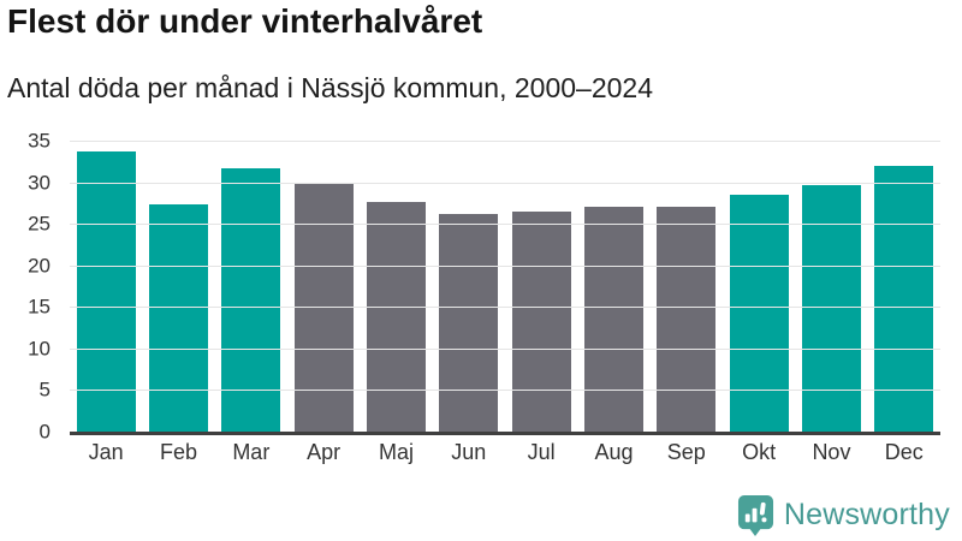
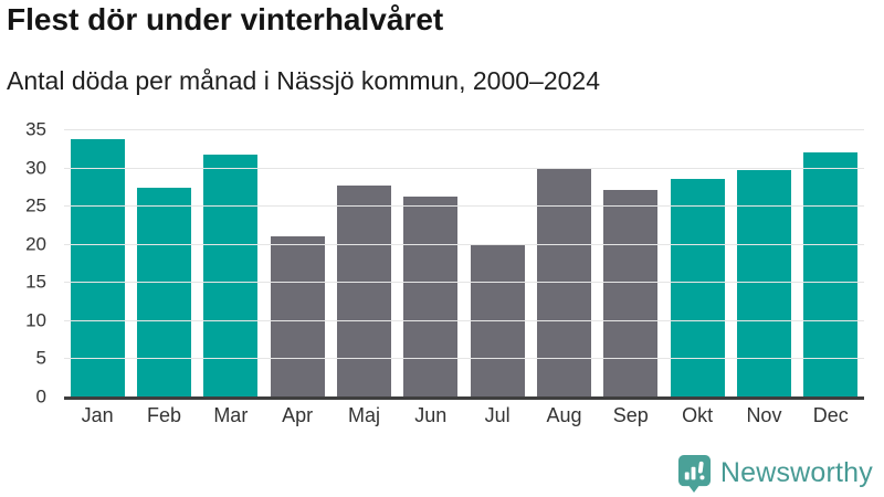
Apr: 30 -> 21
Jul: 26 -> 20
Aug: 27 -> 30
